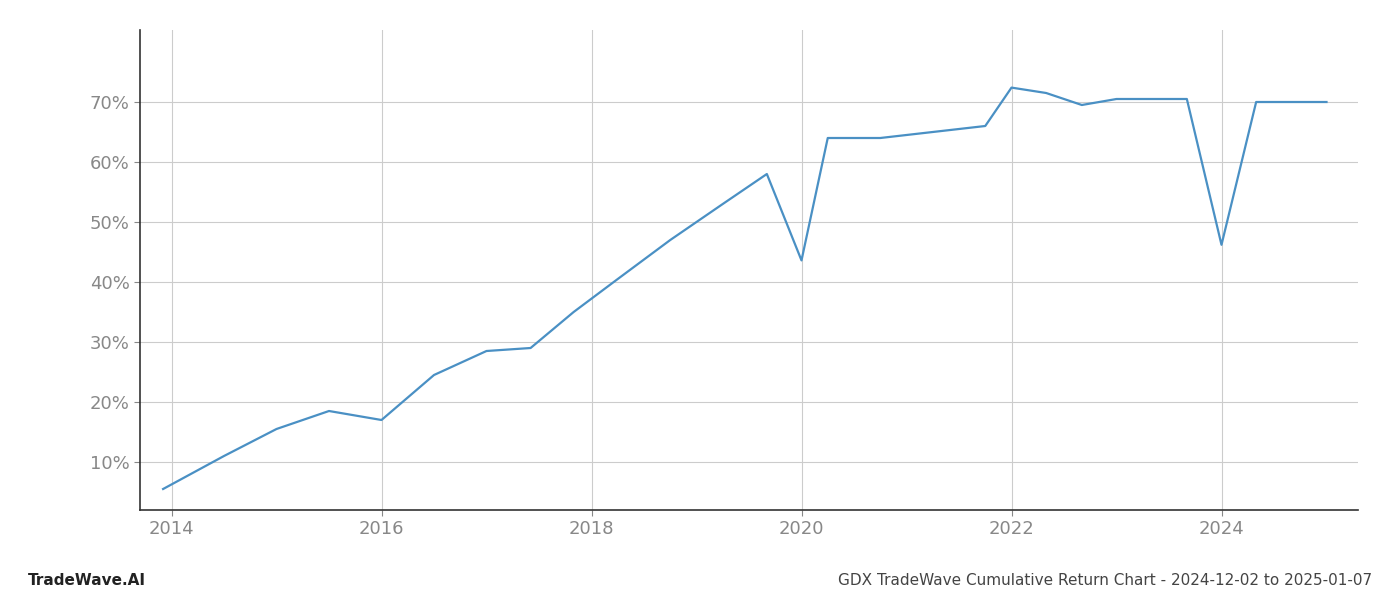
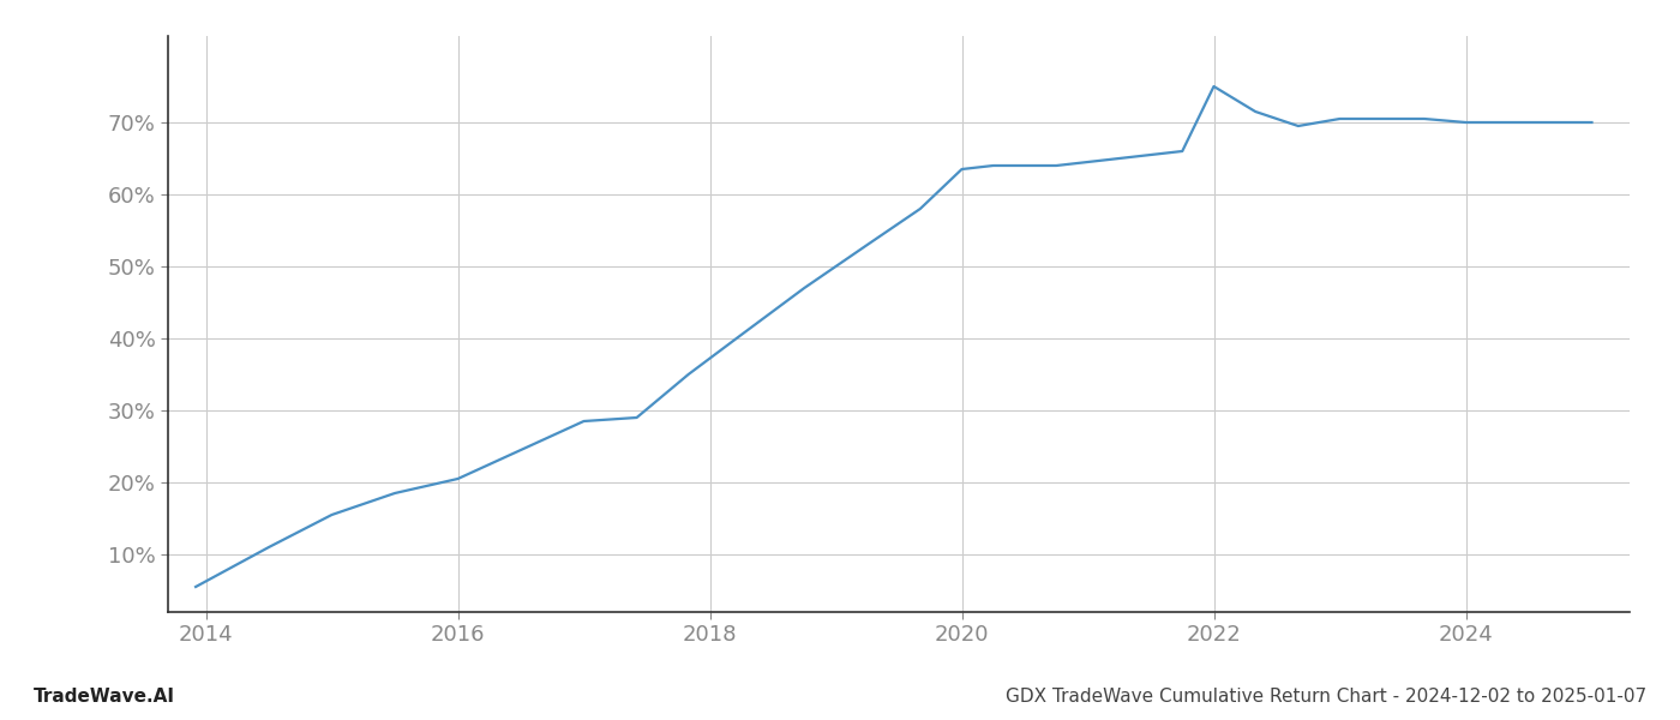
2016: 17.0% -> 20.5%
2020: 43.6% -> 63.5%
2022: 72.4% -> 75.0%
2024: 46.2% -> 70.0%
